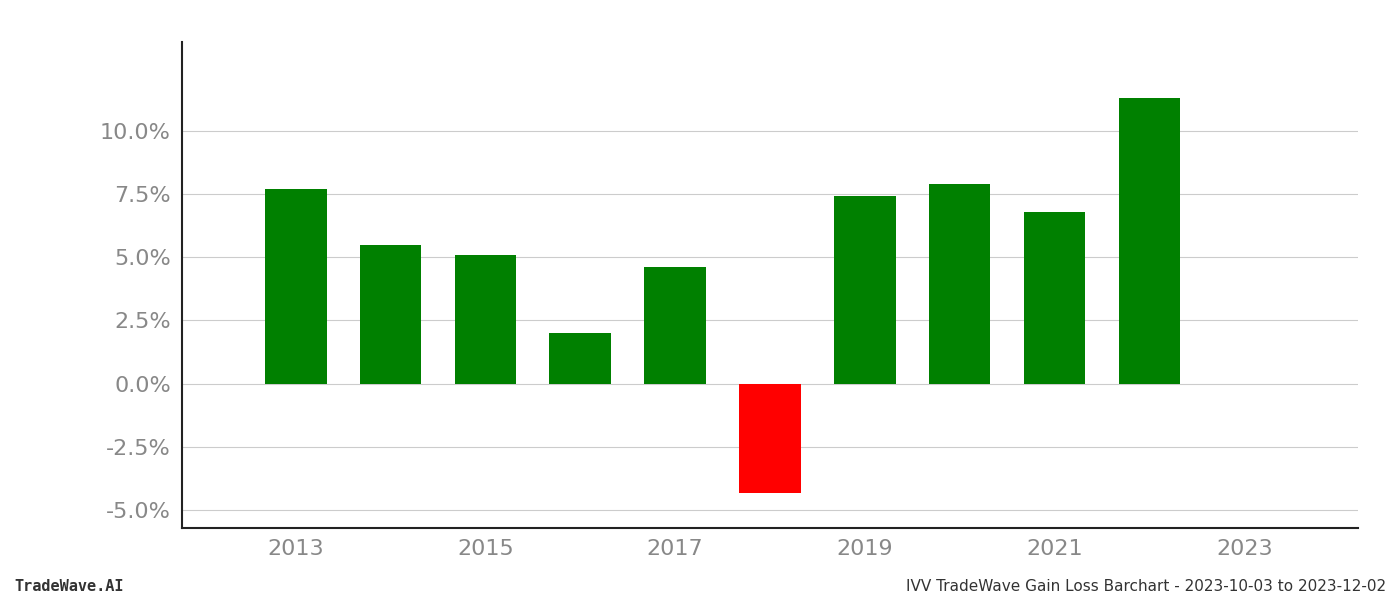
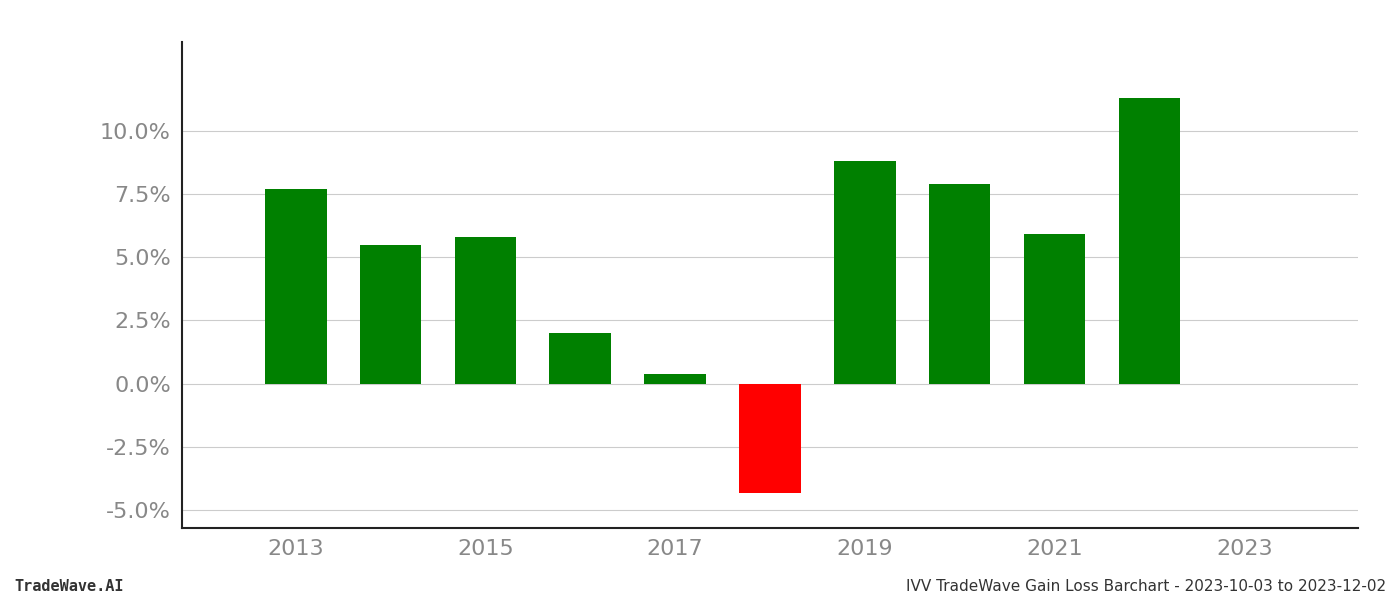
2015: 5.1% -> 5.8%
2017: 4.6% -> 0.4%
2019: 7.4% -> 8.8%
2021: 6.8% -> 5.9%
